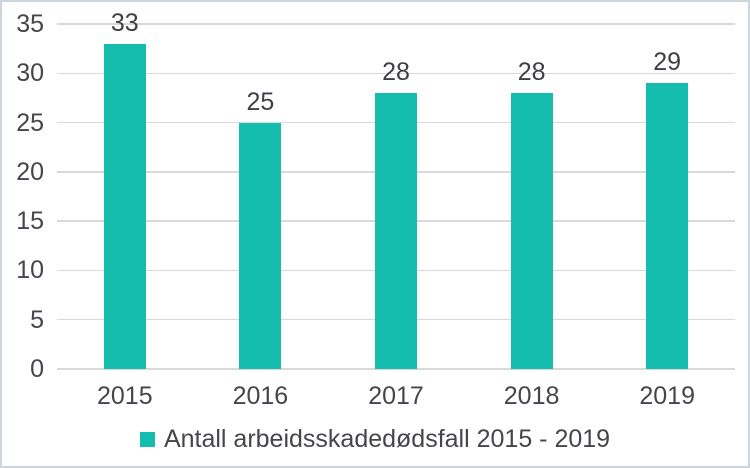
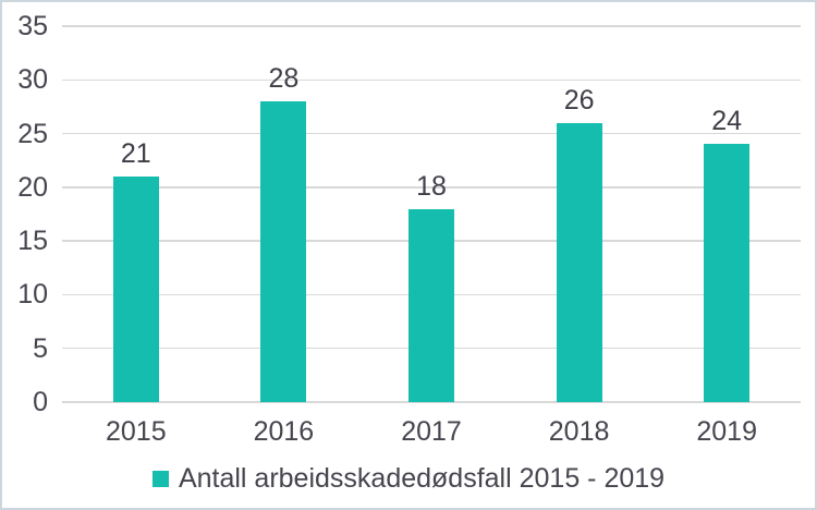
2015: 33 -> 21
2016: 25 -> 28
2017: 28 -> 18
2018: 28 -> 26
2019: 29 -> 24
